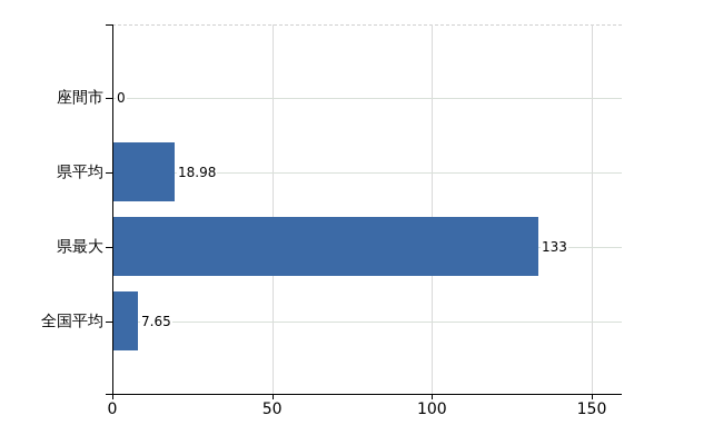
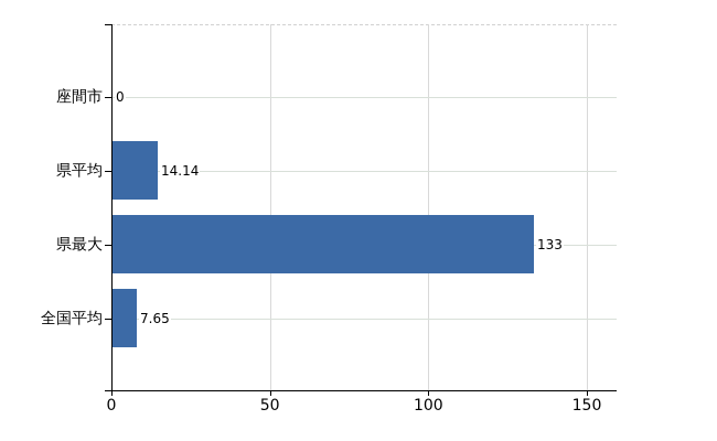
県平均: 18.98 -> 14.14
